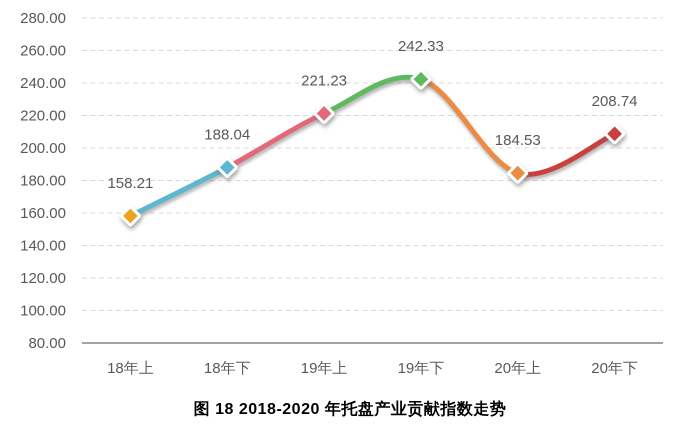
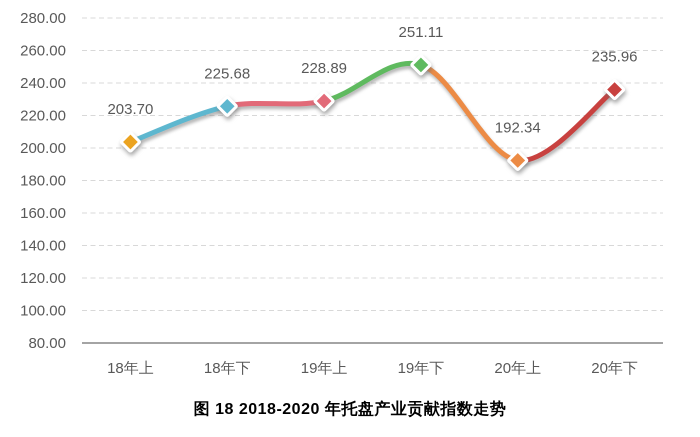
18年上: 158.21 -> 203.70
18年下: 188.04 -> 225.68
19年上: 221.23 -> 228.89
19年下: 242.33 -> 251.11
20年上: 184.53 -> 192.34
20年下: 208.74 -> 235.96
